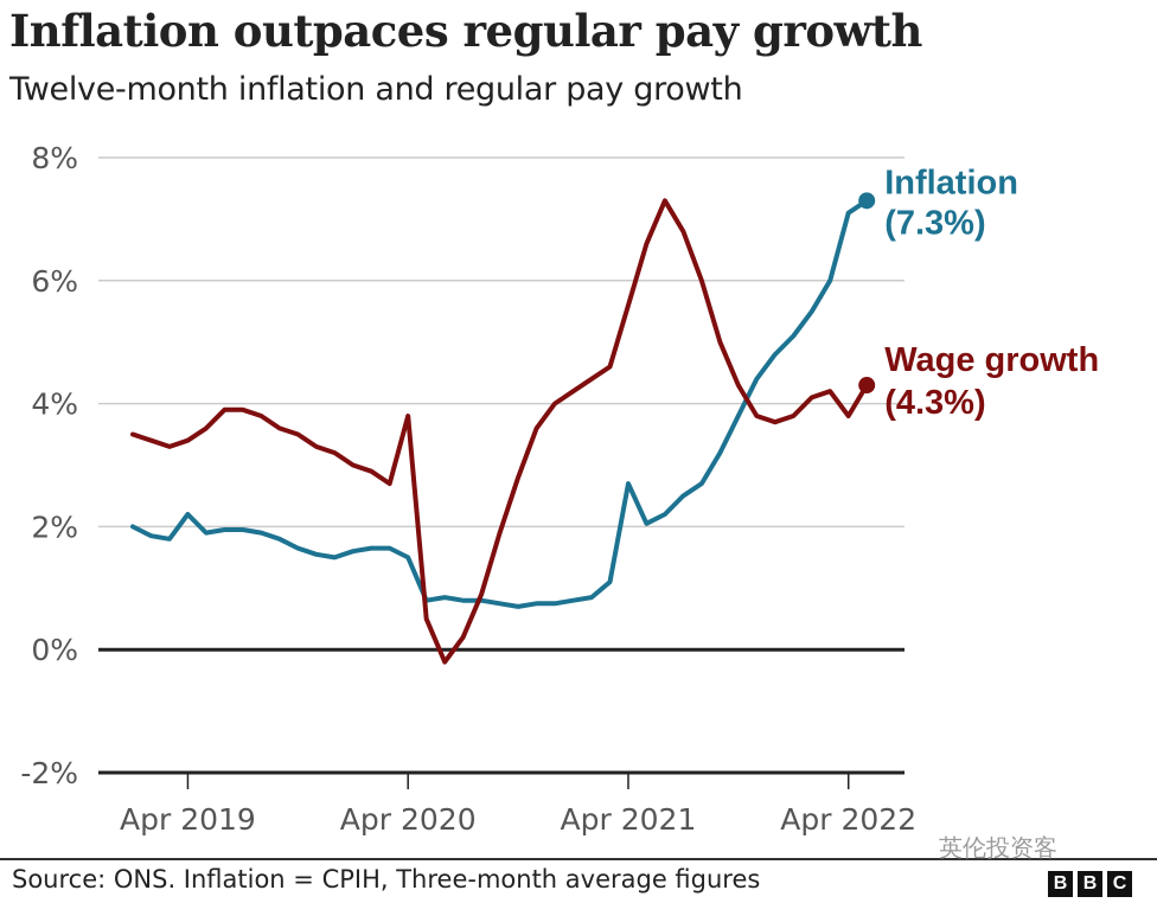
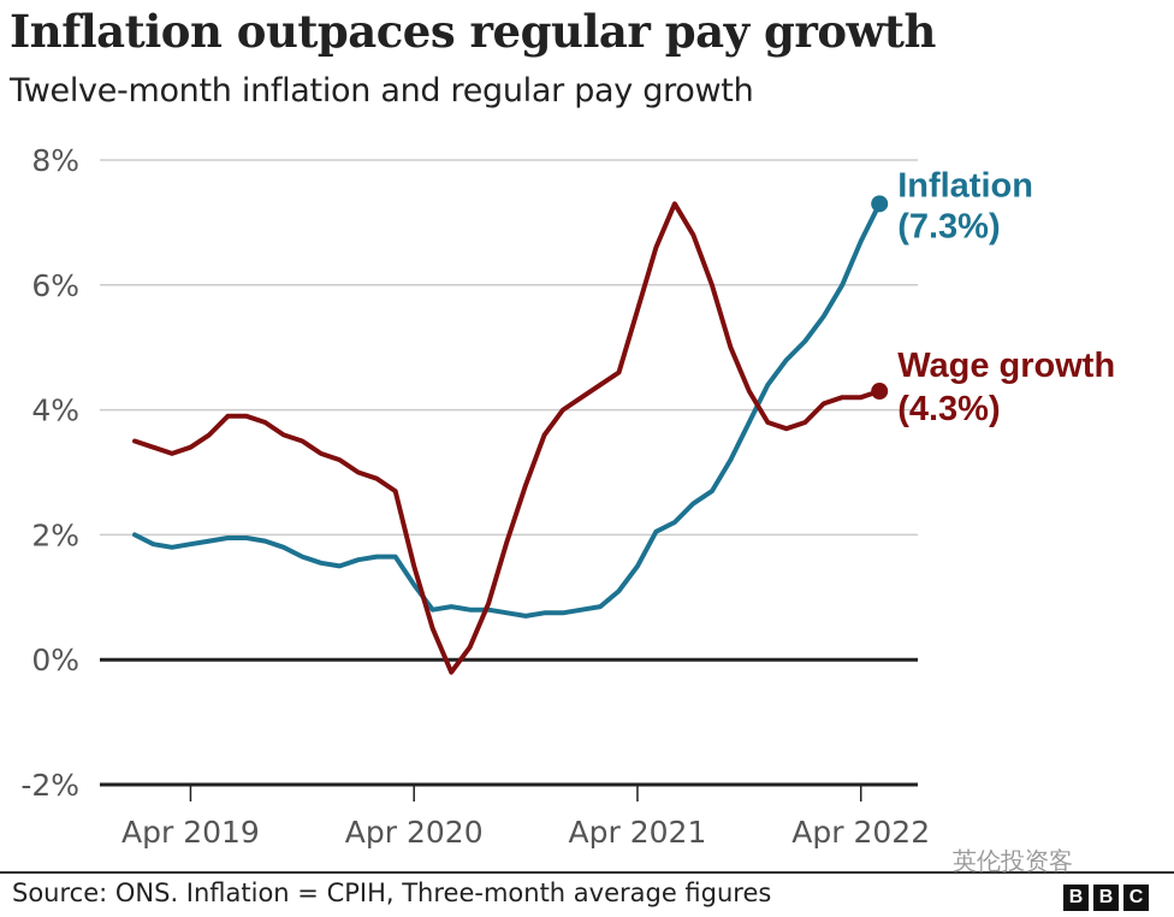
Inflation/Apr 2019: 2.2% -> 1.9%
Inflation/Apr 2020: 1.5% -> 1.2%
Wage growth/Apr 2020: 3.8% -> 1.5%
Inflation/Apr 2021: 2.7% -> 1.5%
Inflation/Apr 2022: 7.1% -> 6.7%
Wage growth/Apr 2022: 3.8% -> 4.2%
